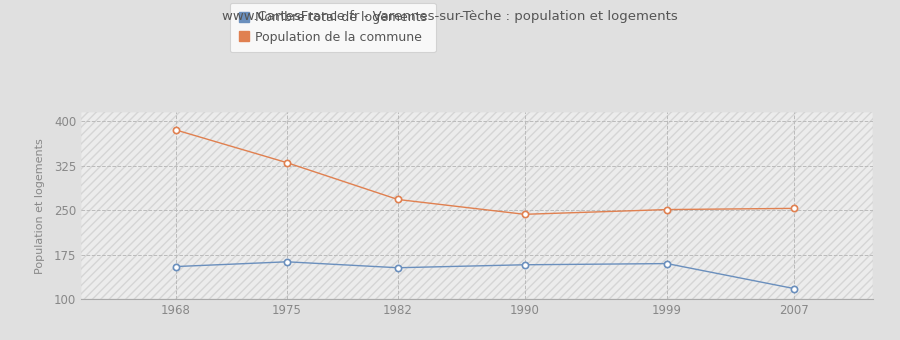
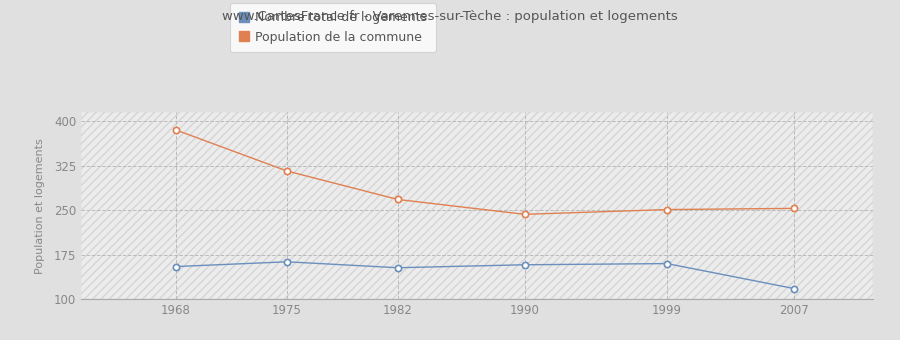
Population de la commune/1975: 330 -> 316
